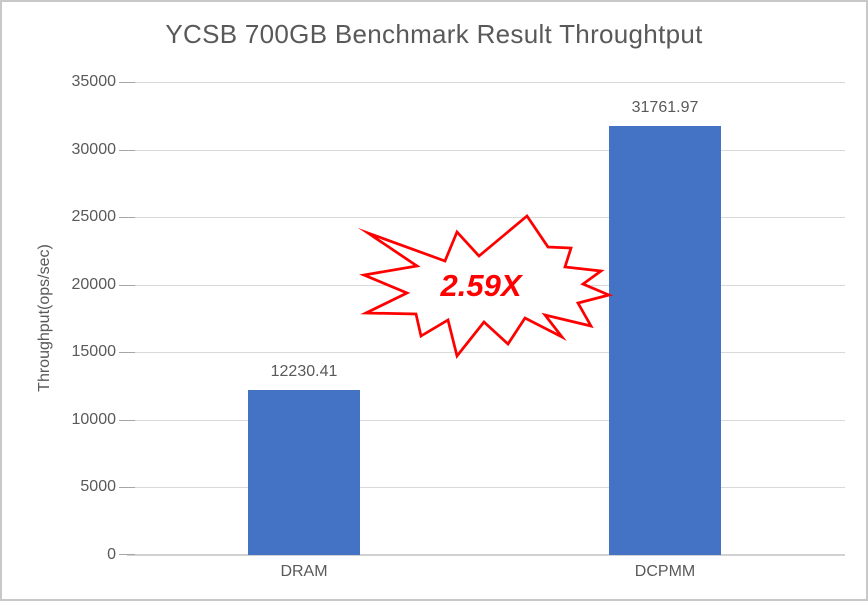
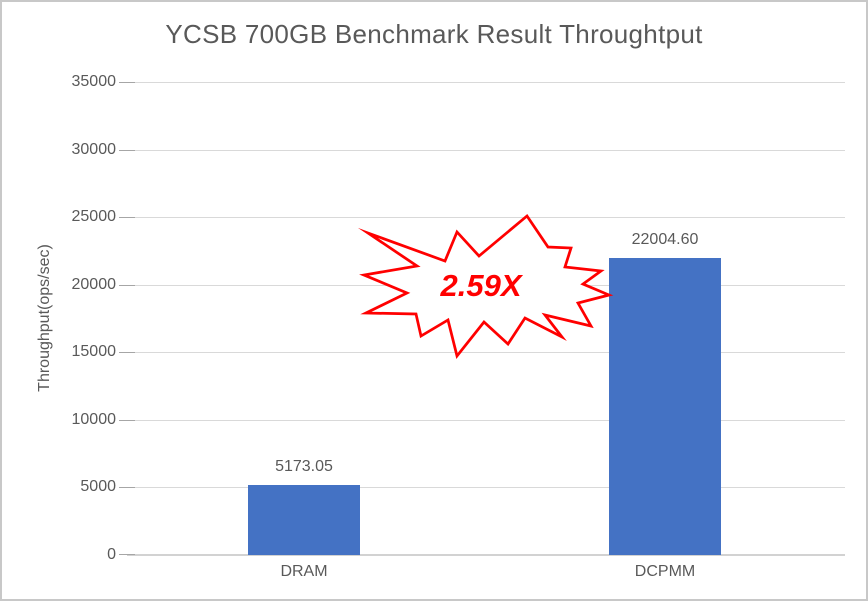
DRAM: 12230.41 -> 5173.05
DCPMM: 31761.97 -> 22004.60
